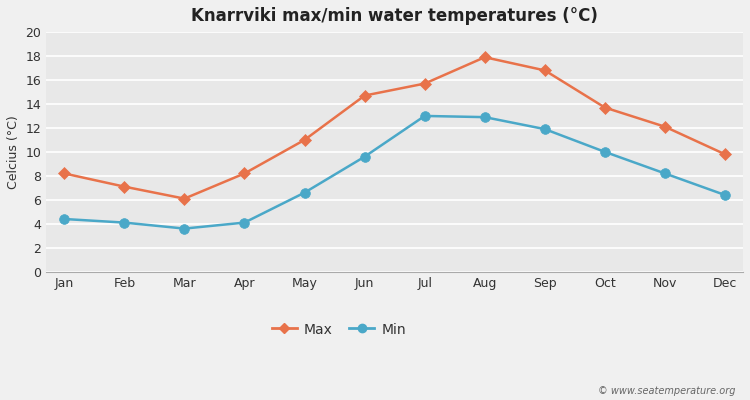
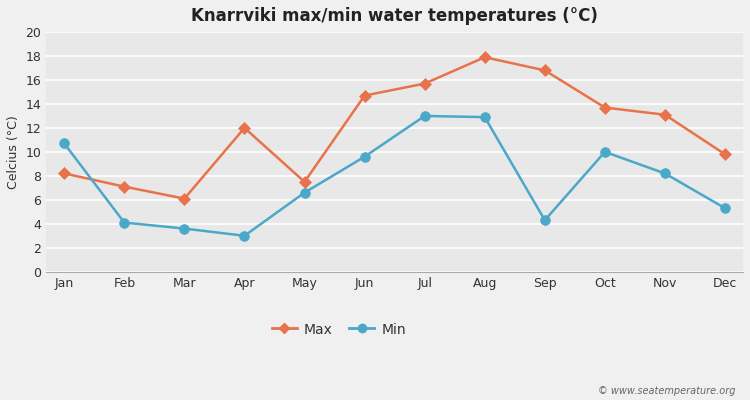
Min/Jan: 4.4 -> 10.7
Max/Apr: 8.2 -> 12.0
Min/Apr: 4.1 -> 3.0
Max/May: 11.0 -> 7.5
Min/Sep: 11.9 -> 4.3
Max/Nov: 12.1 -> 13.1
Min/Dec: 6.4 -> 5.3
